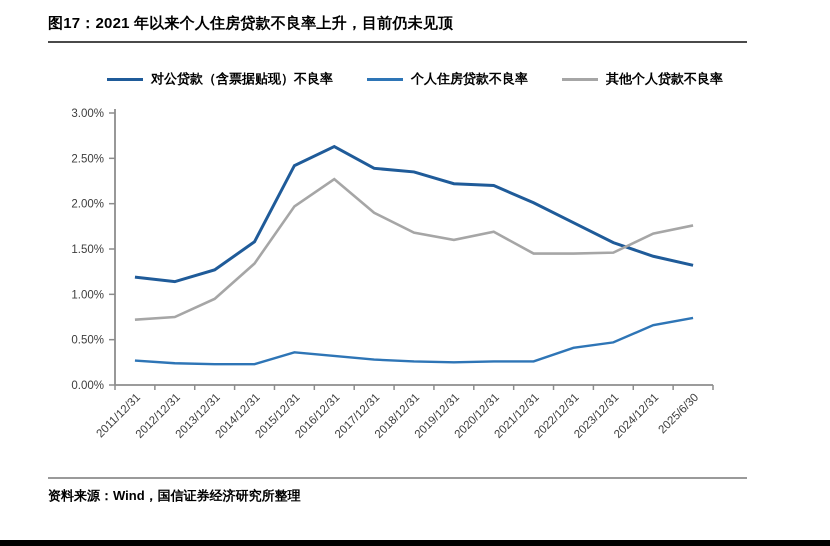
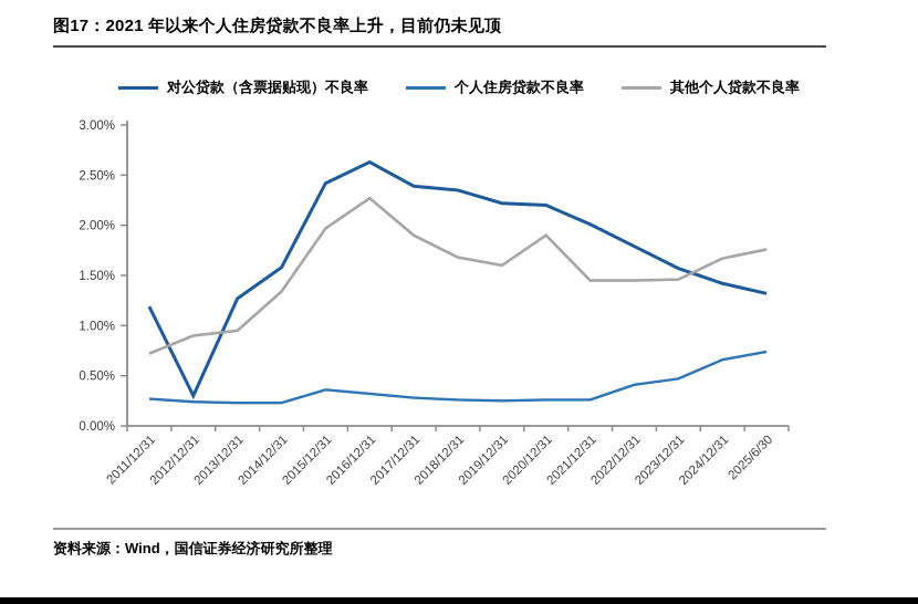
对公贷款（含票据贴现）不良率/2012/12/31: 1.1% -> 0.3%
其他个人贷款不良率/2012/12/31: 0.8% -> 0.9%
其他个人贷款不良率/2020/12/31: 1.7% -> 1.9%
